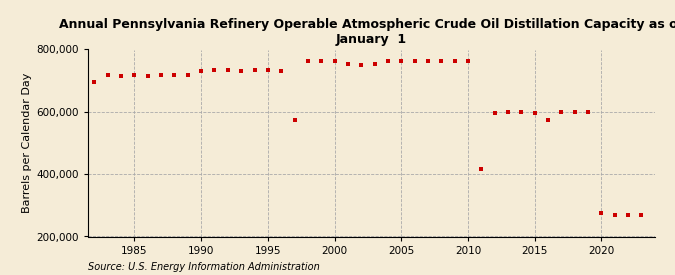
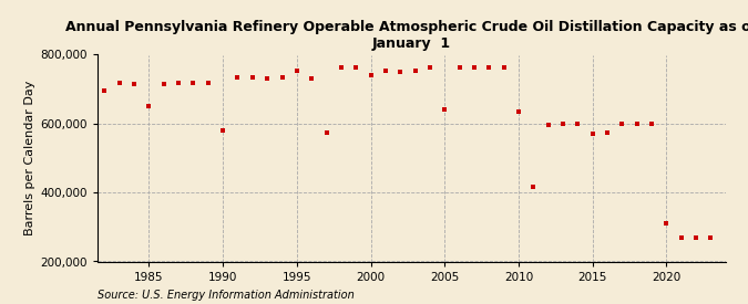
1985: 718,000 -> 650,000
1990: 730,000 -> 580,000
1995: 735,000 -> 755,000
2000: 762,000 -> 740,000
2005: 762,000 -> 640,000
2010: 762,000 -> 635,000
2015: 595,000 -> 570,000
2020: 275,000 -> 310,000
